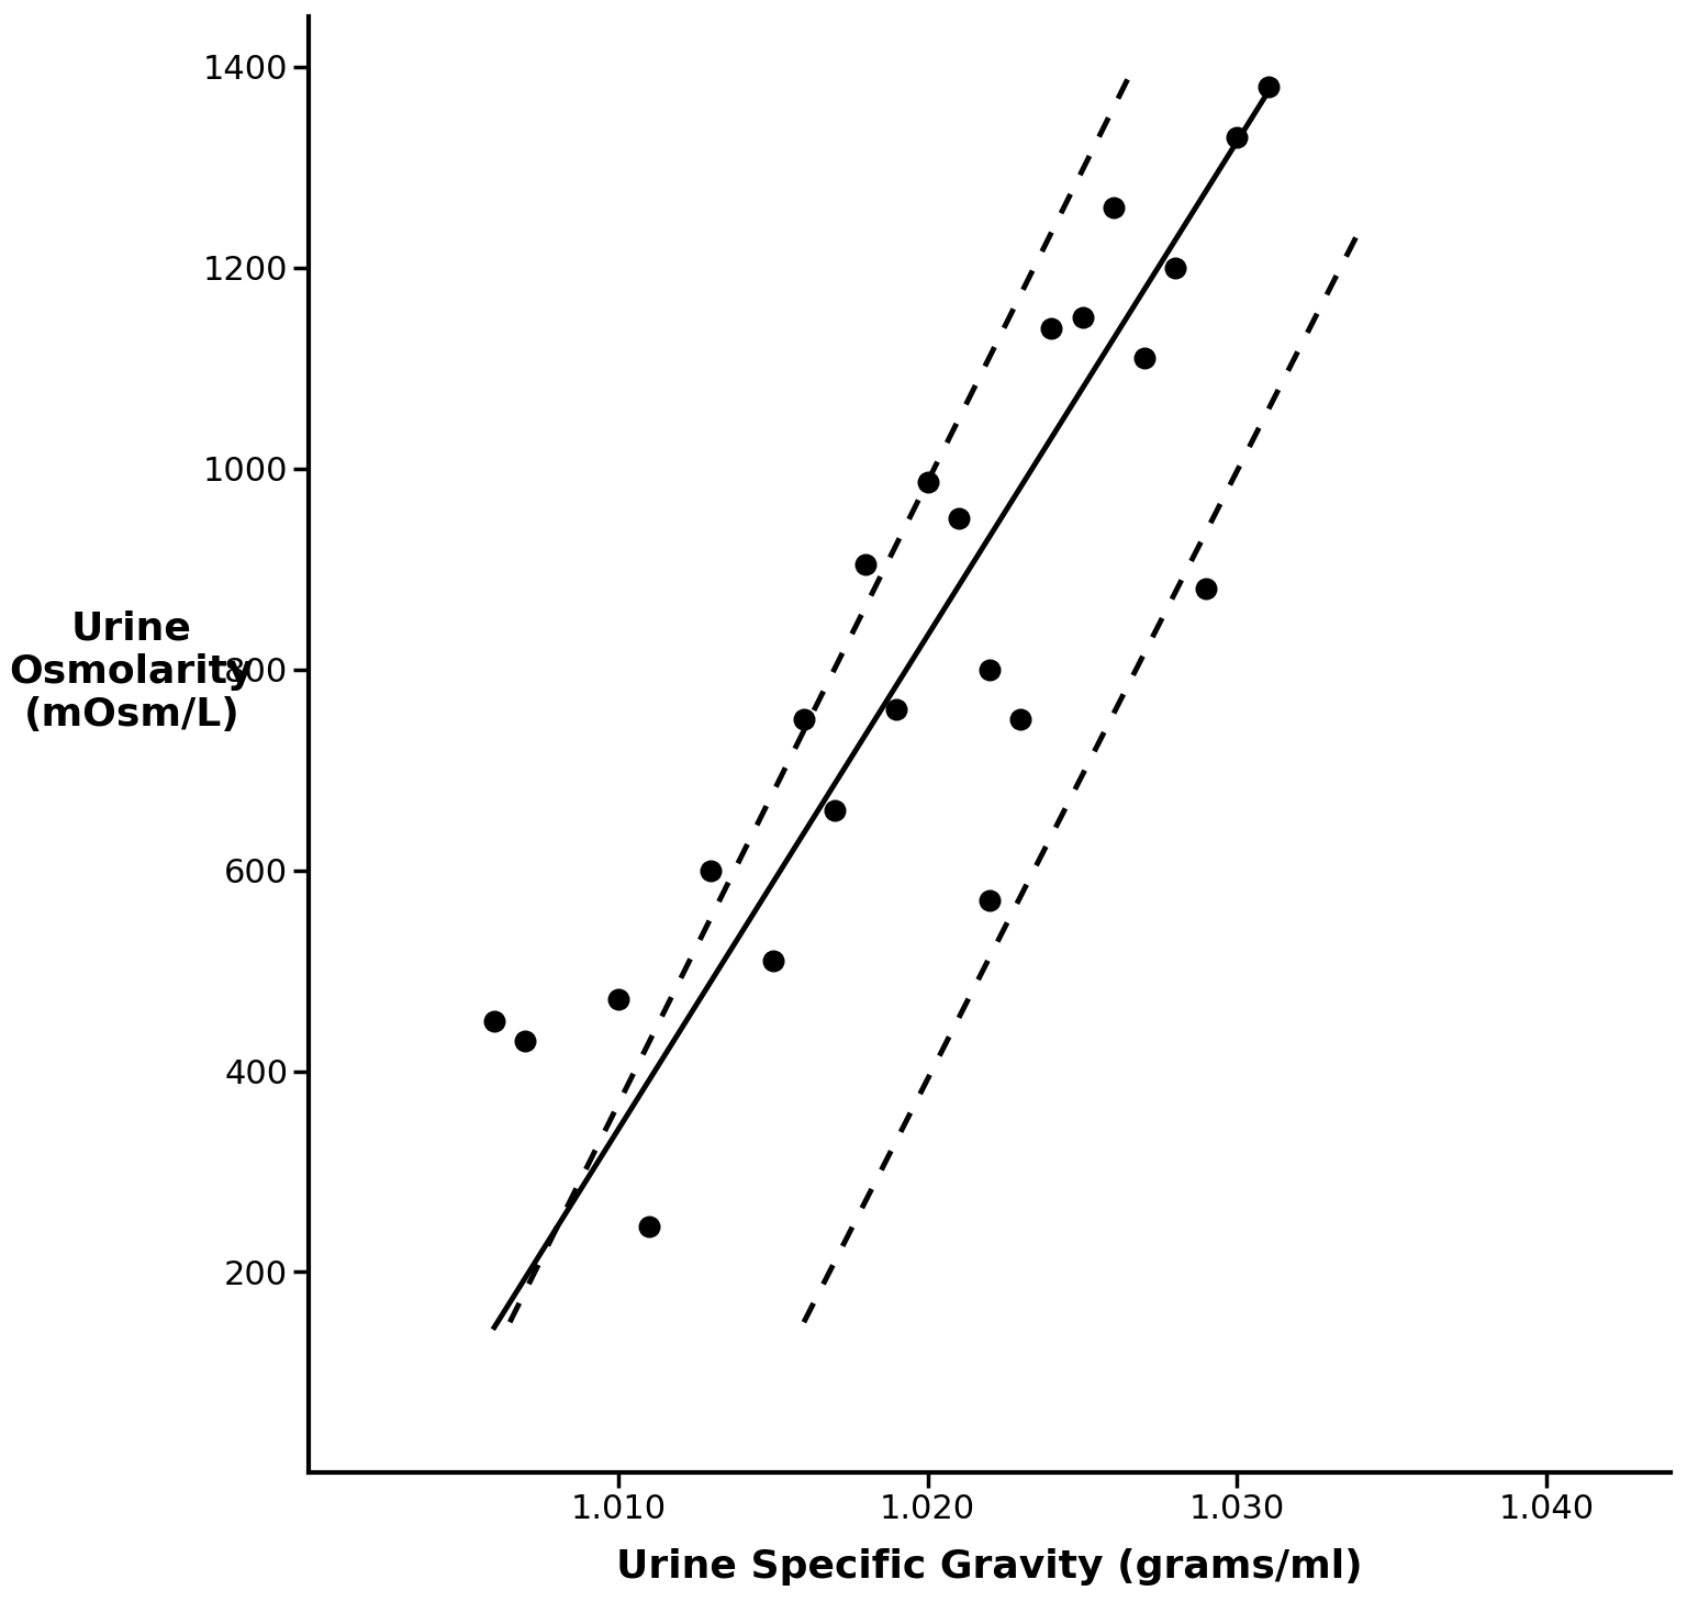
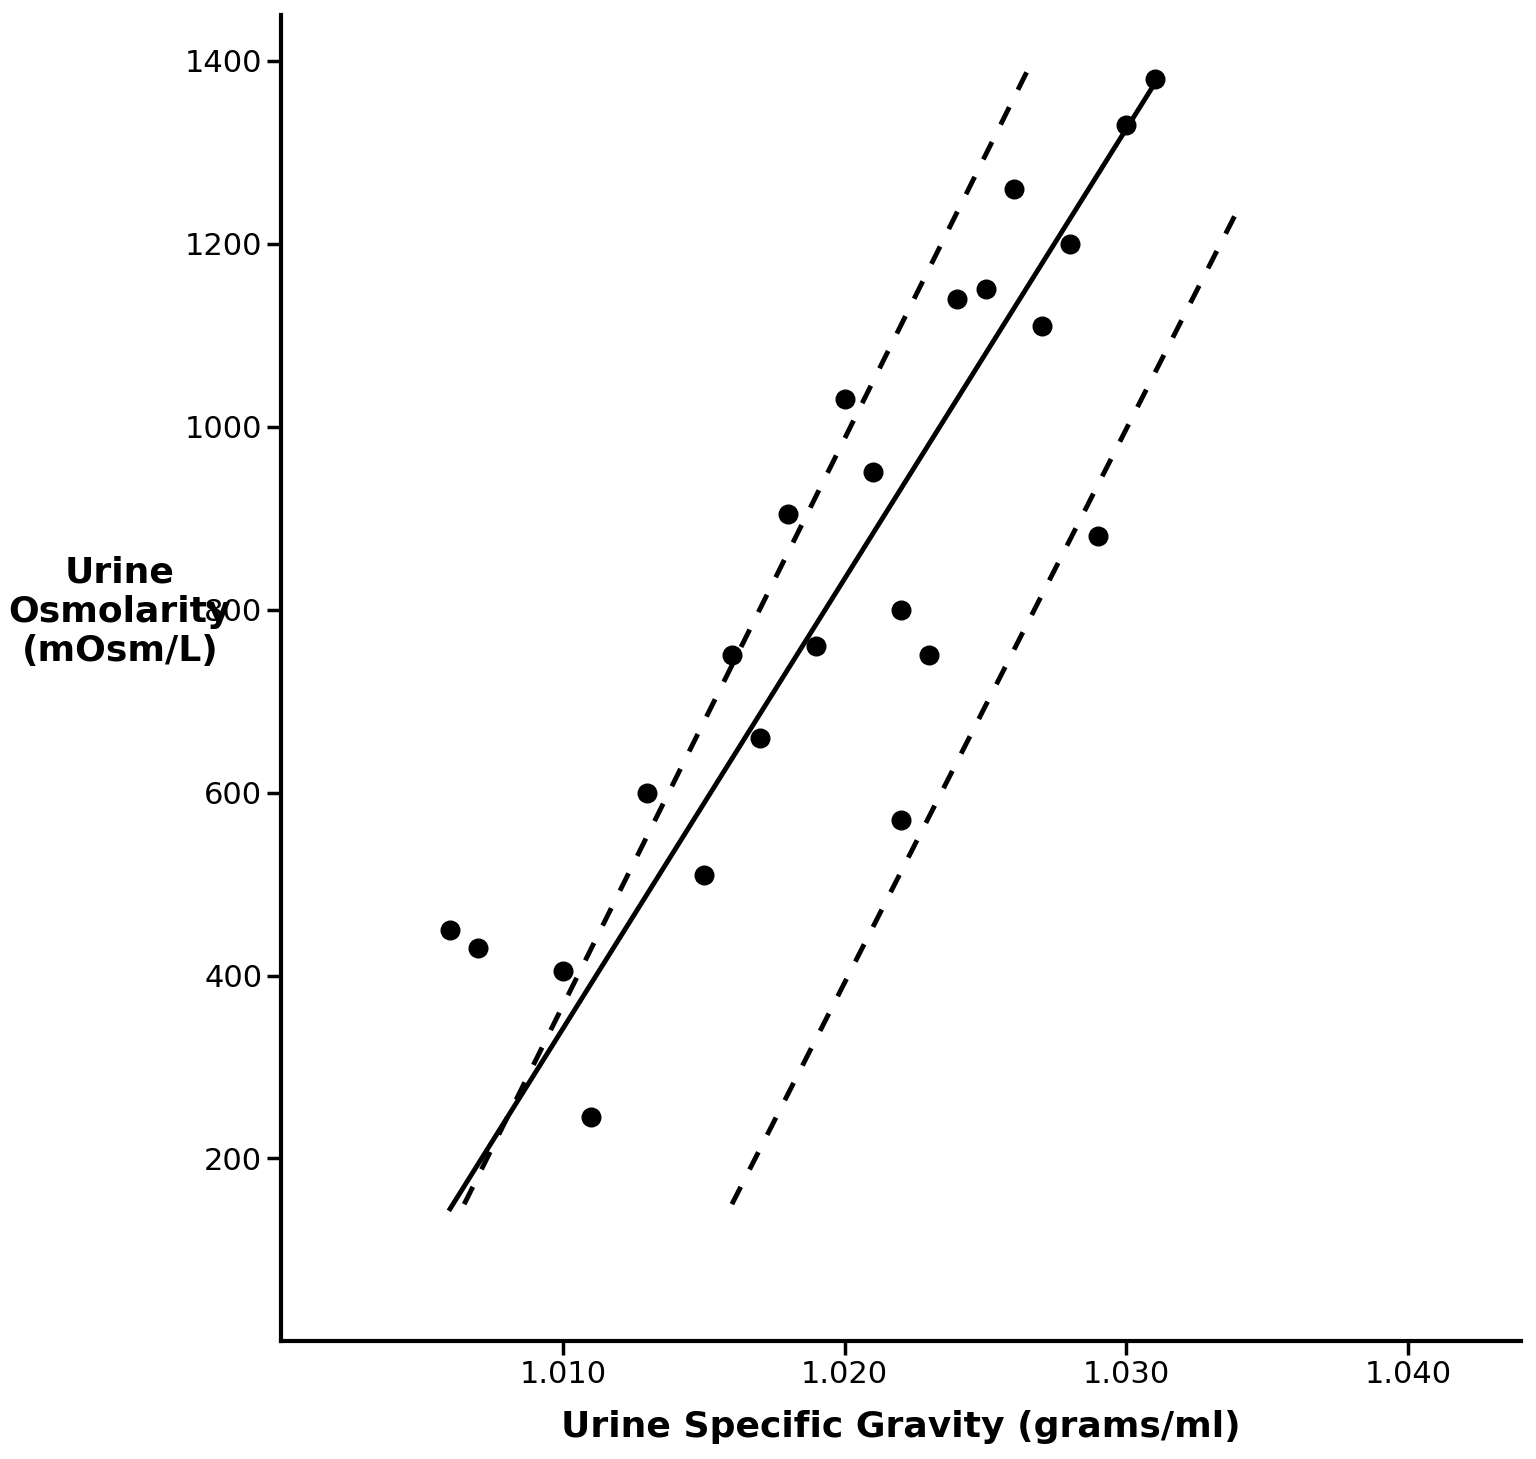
1.010: 472 -> 405
1.020: 986 -> 1030
